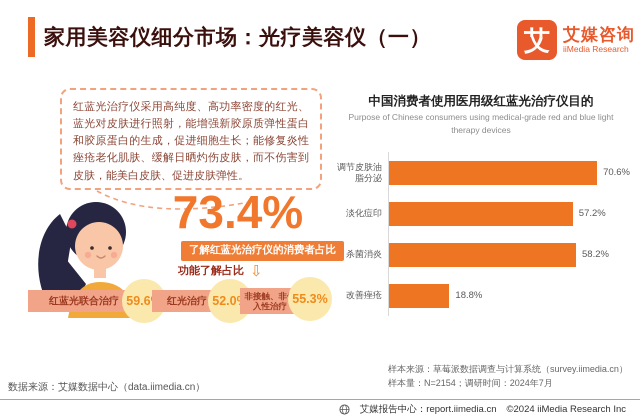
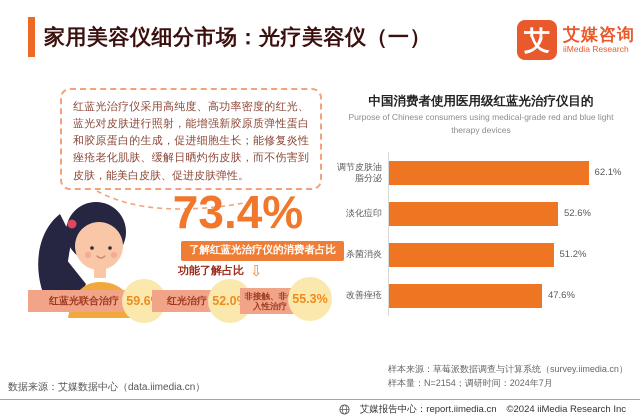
调节皮肤油脂分泌: 70.6% -> 62.1%
淡化痘印: 57.2% -> 52.6%
杀菌消炎: 58.2% -> 51.2%
改善痤疮: 18.8% -> 47.6%
